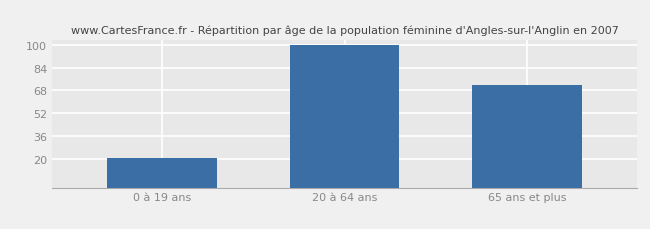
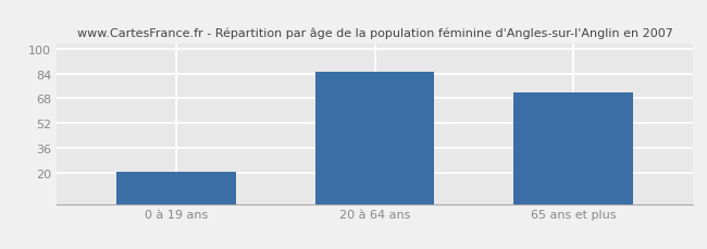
20 à 64 ans: 100 -> 85
